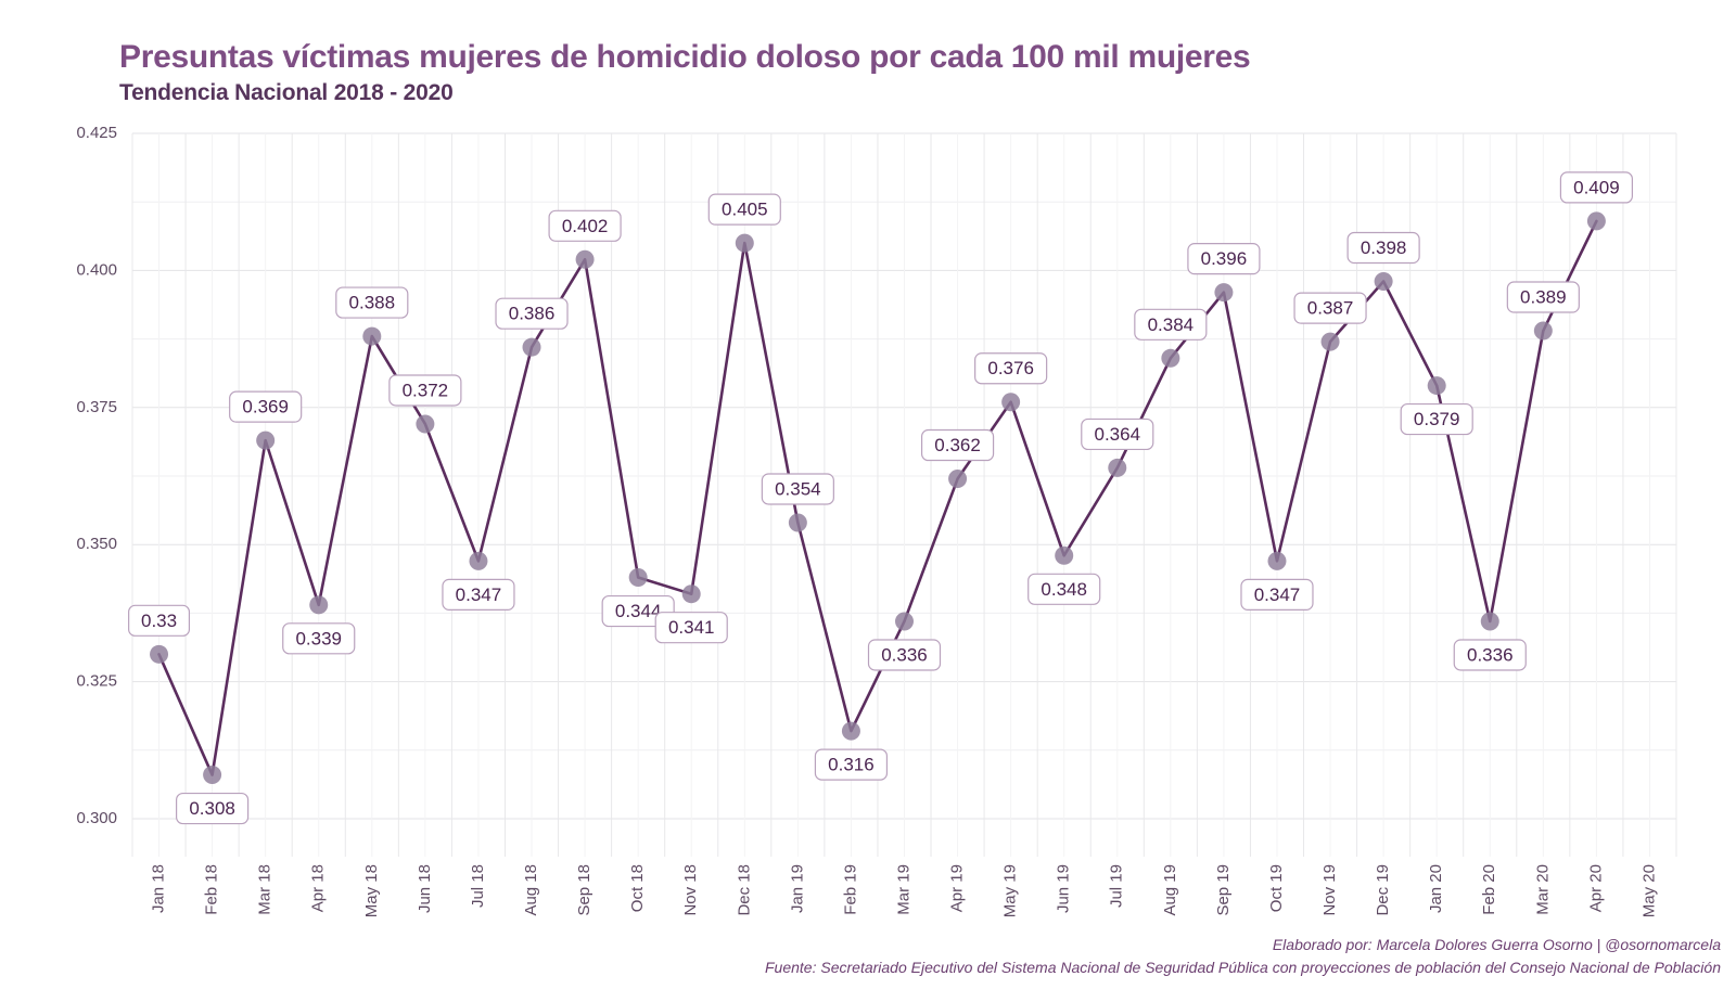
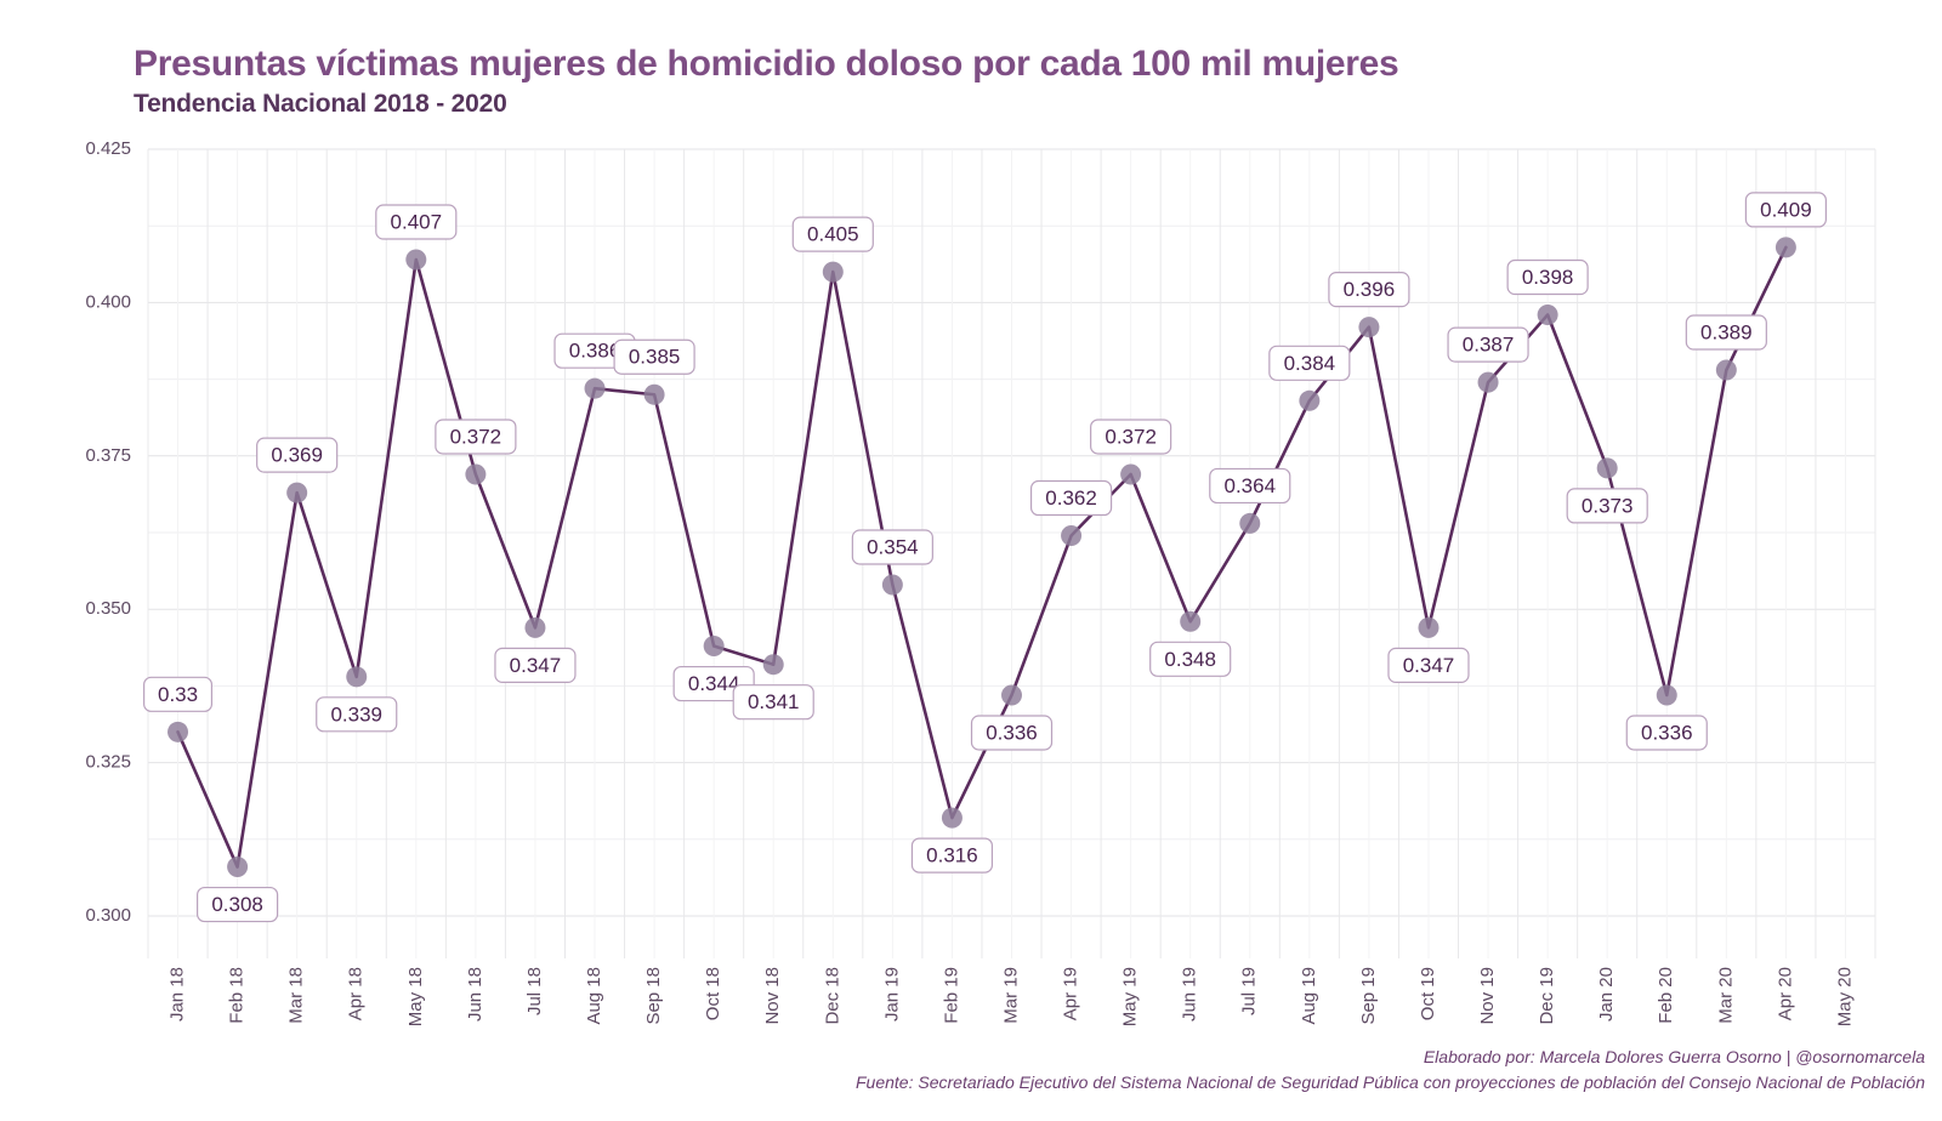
May 18: 0.388 -> 0.407
Sep 18: 0.402 -> 0.385
May 19: 0.376 -> 0.372
Jan 20: 0.379 -> 0.373
